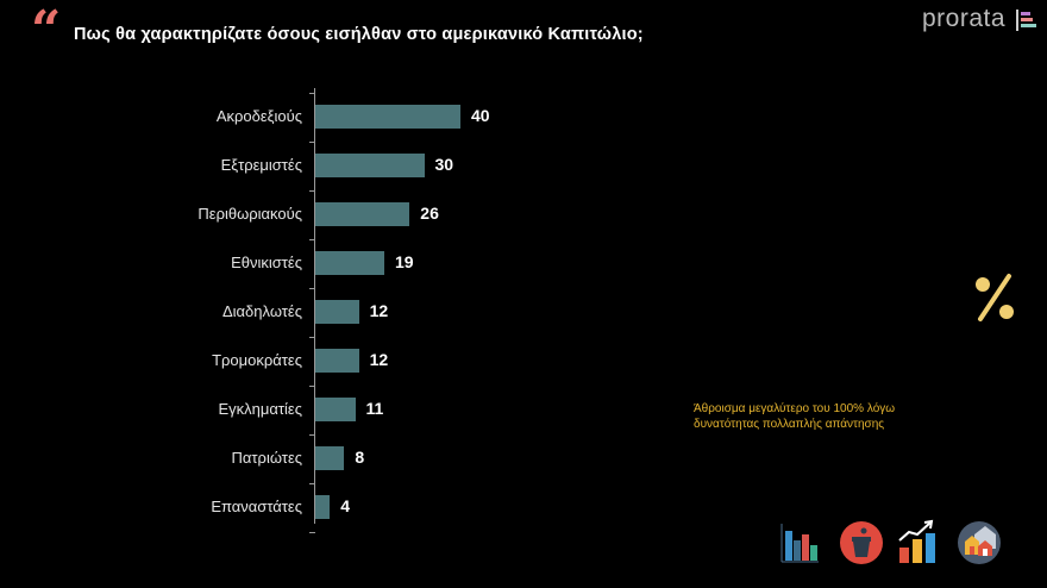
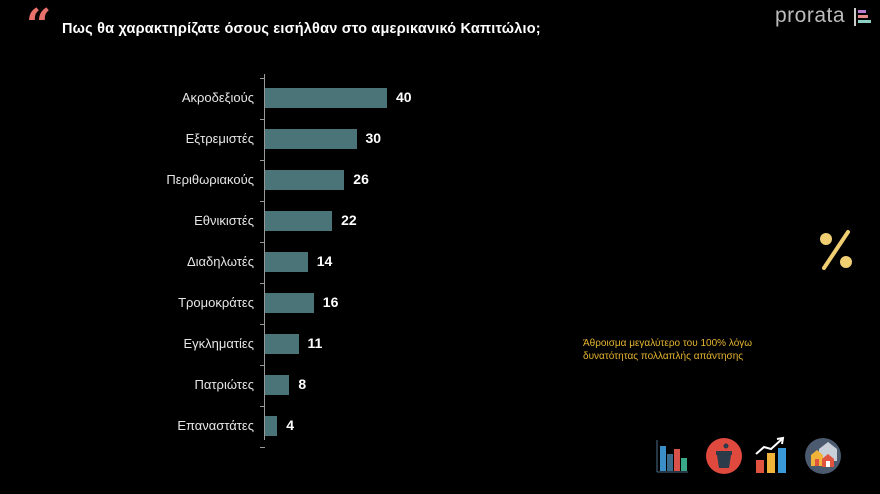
Εθνικιστές: 19 -> 22
Διαδηλωτές: 12 -> 14
Τρομοκράτες: 12 -> 16
